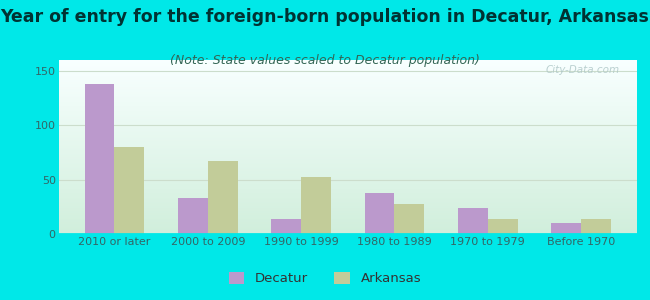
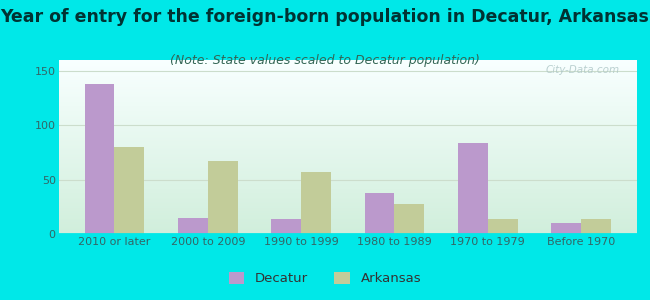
Decatur/2000 to 2009: 33 -> 15
Arkansas/1990 to 1999: 52 -> 57
Decatur/1970 to 1979: 24 -> 84
